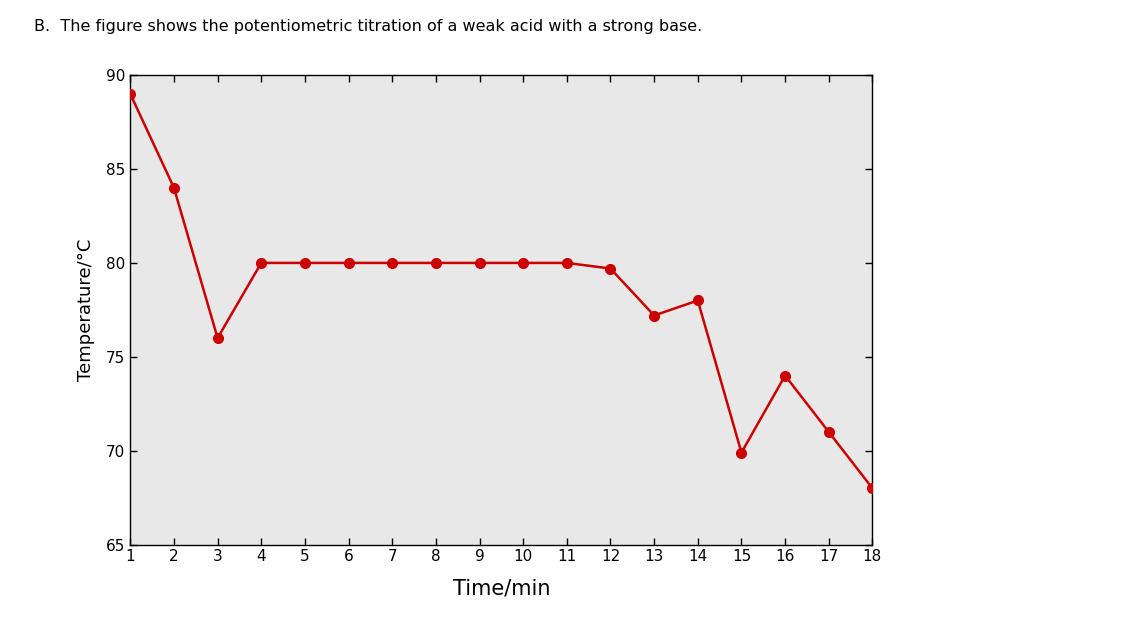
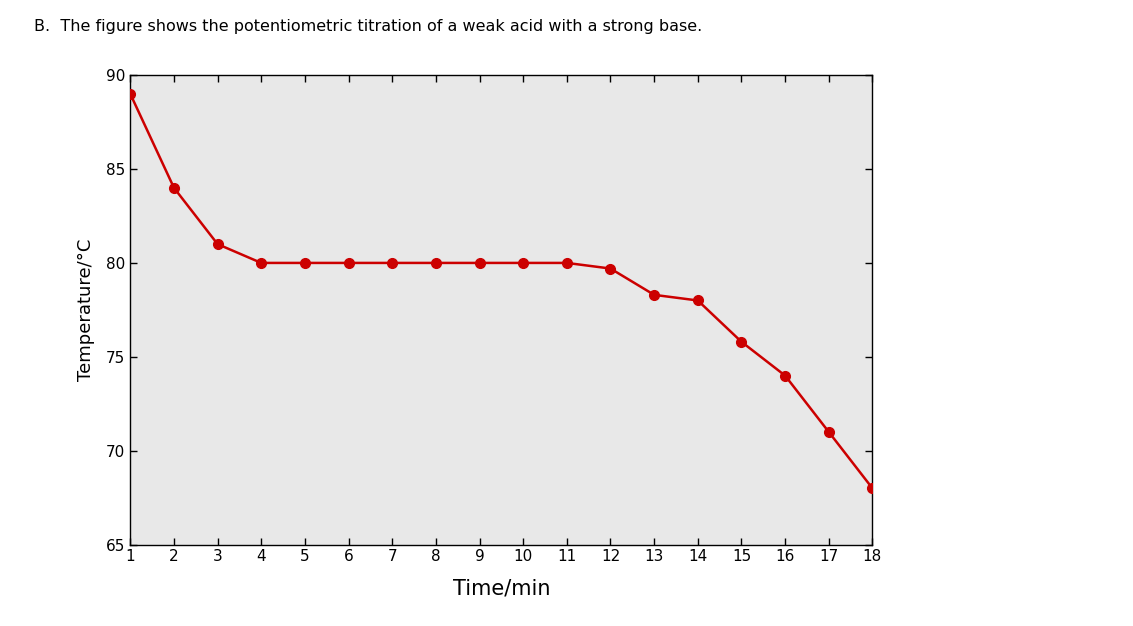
3: 76.0 -> 81.0
13: 77.2 -> 78.3
15: 69.9 -> 75.8
